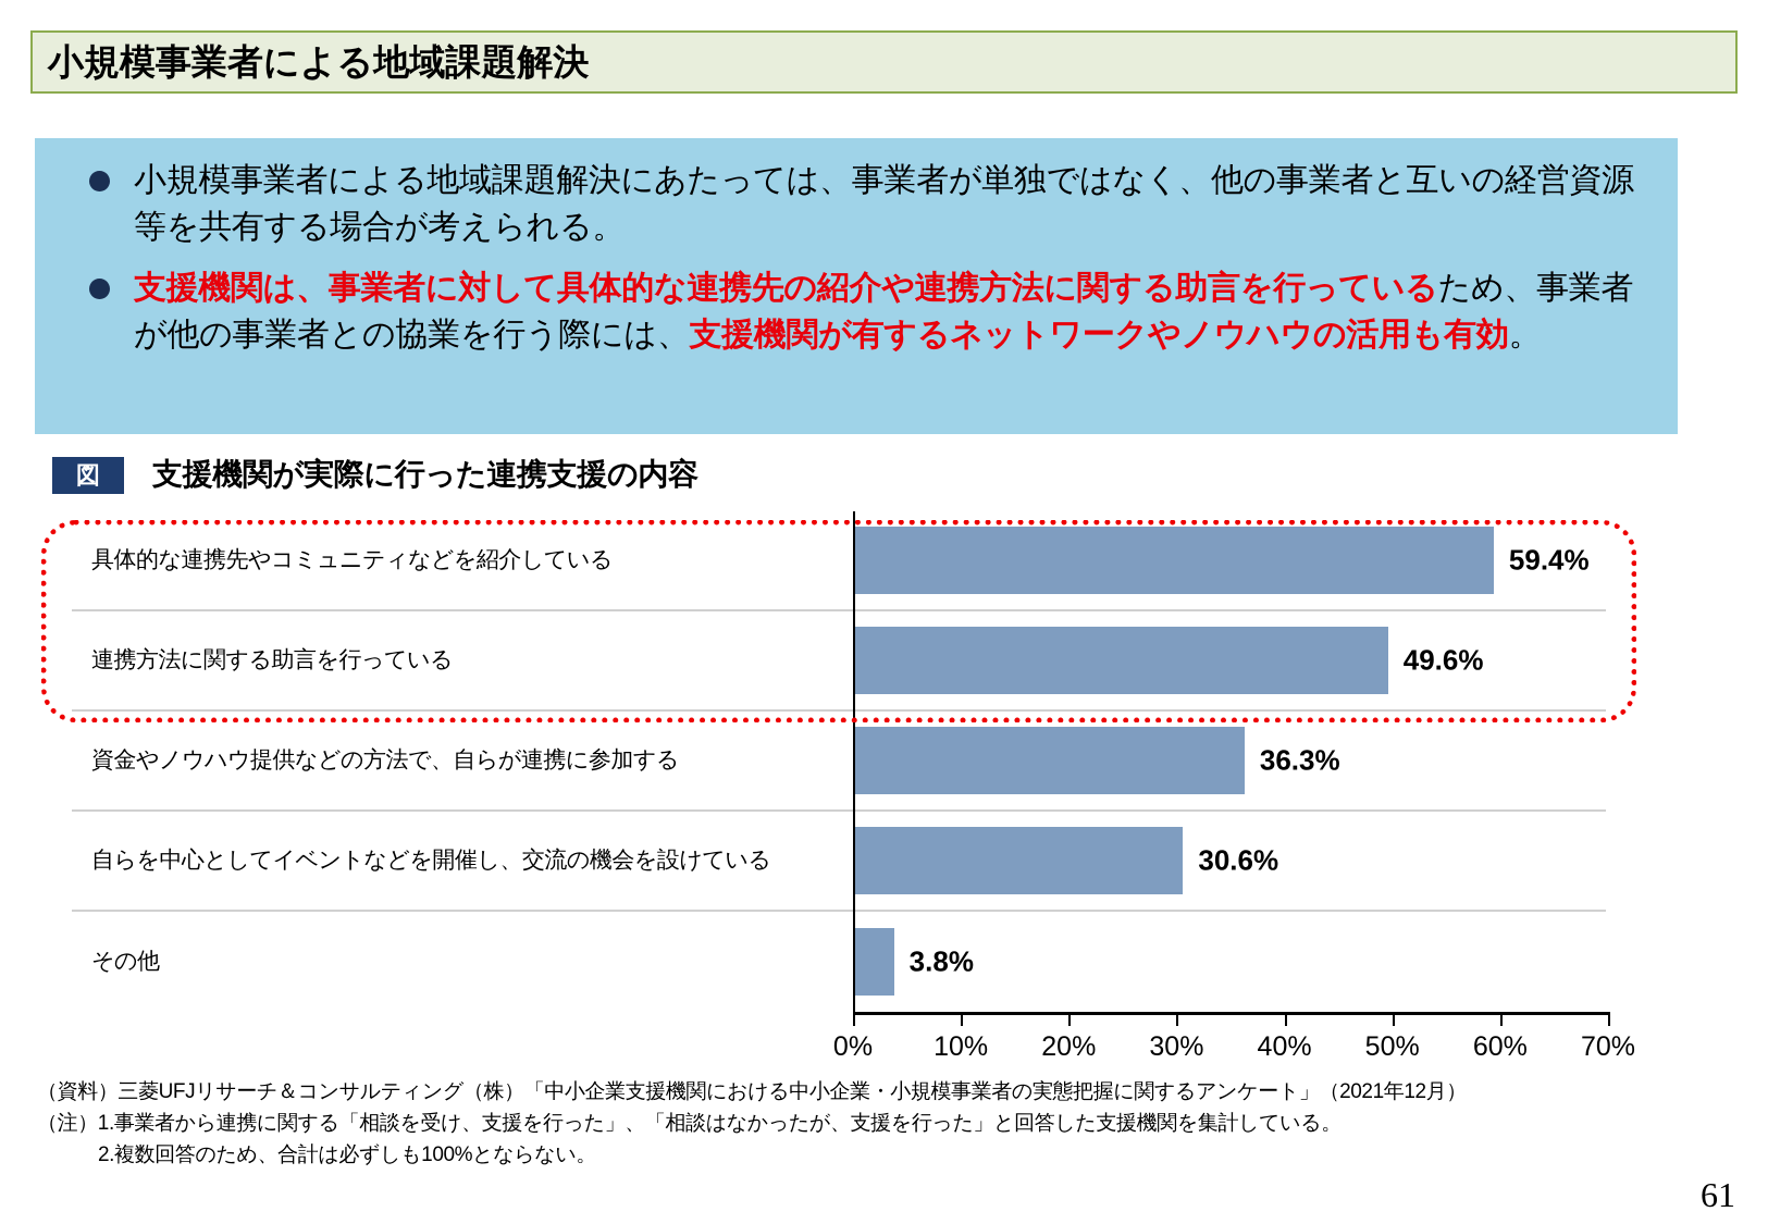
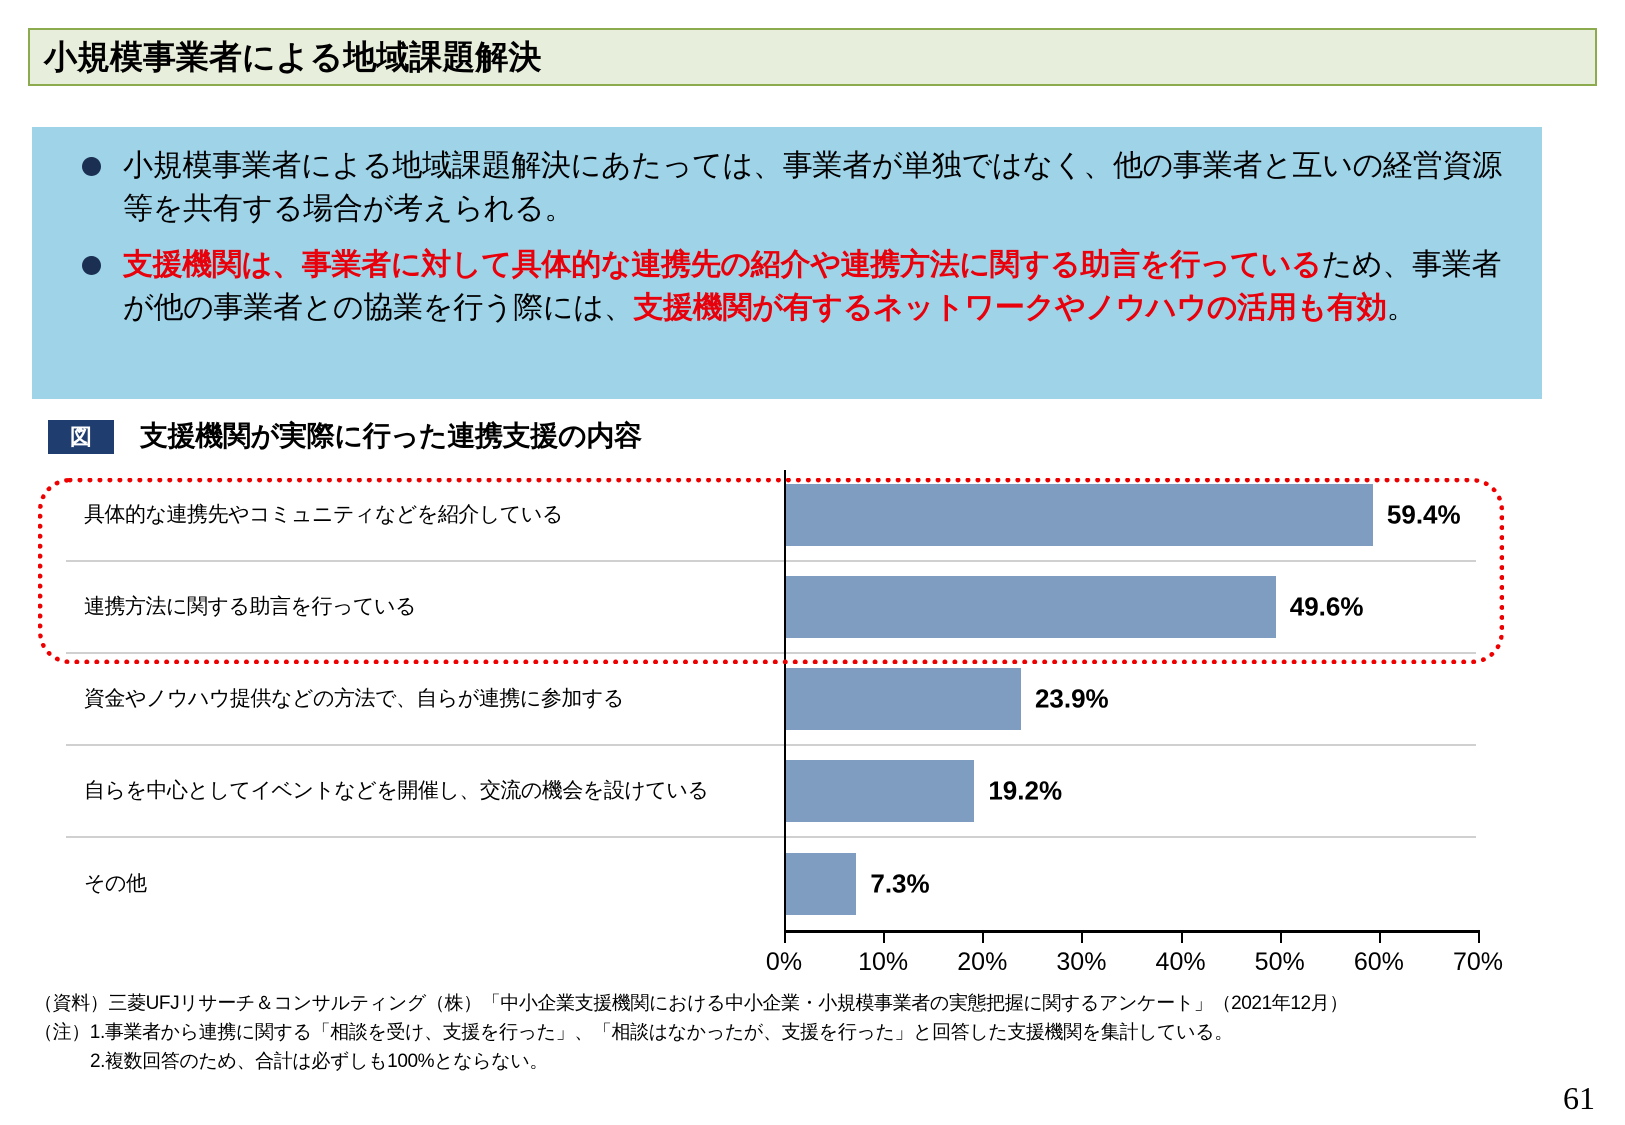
資金やノウハウ提供などの方法で、自らが連携に参加する: 36.3% -> 23.9%
自らを中心としてイベントなどを開催し、交流の機会を設けている: 30.6% -> 19.2%
その他: 3.8% -> 7.3%
